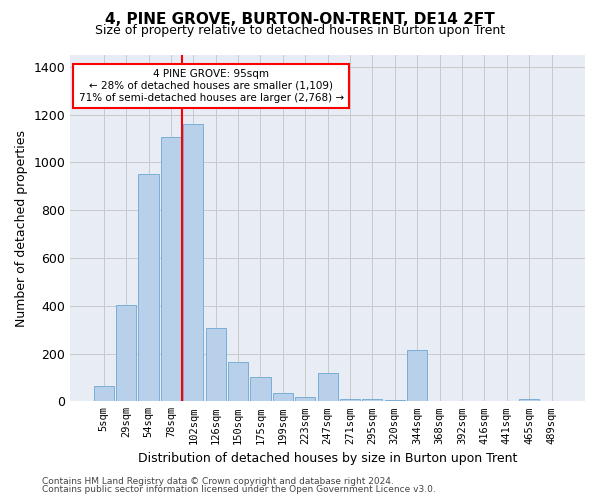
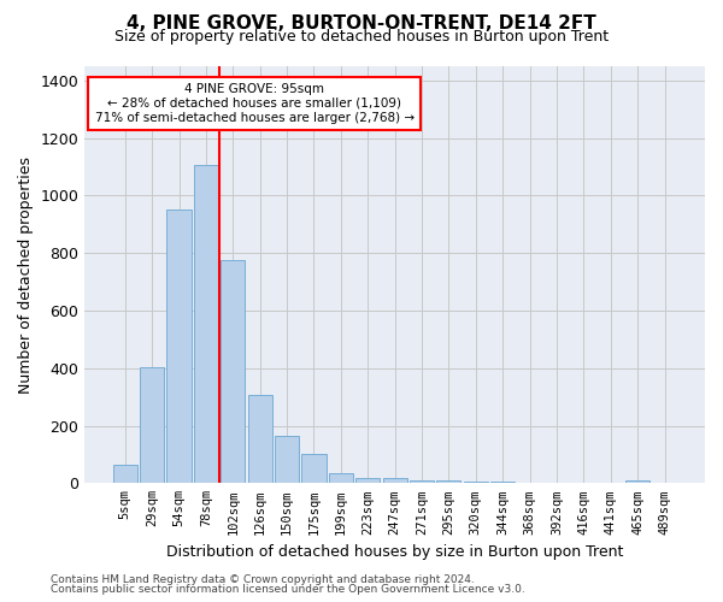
102sqm: 1160 -> 775
247sqm: 120 -> 18
344sqm: 215 -> 5
